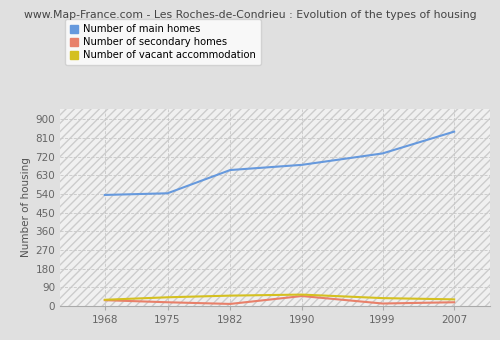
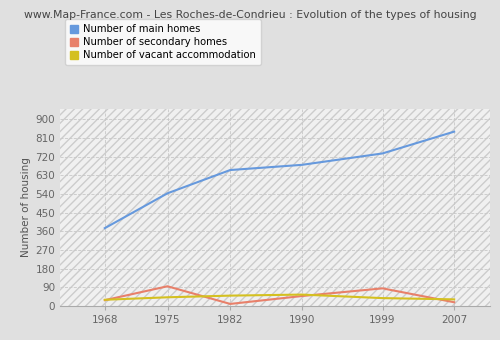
Number of main homes/1968: 535 -> 375
Number of secondary homes/1975: 18 -> 95
Number of secondary homes/1999: 12 -> 85
